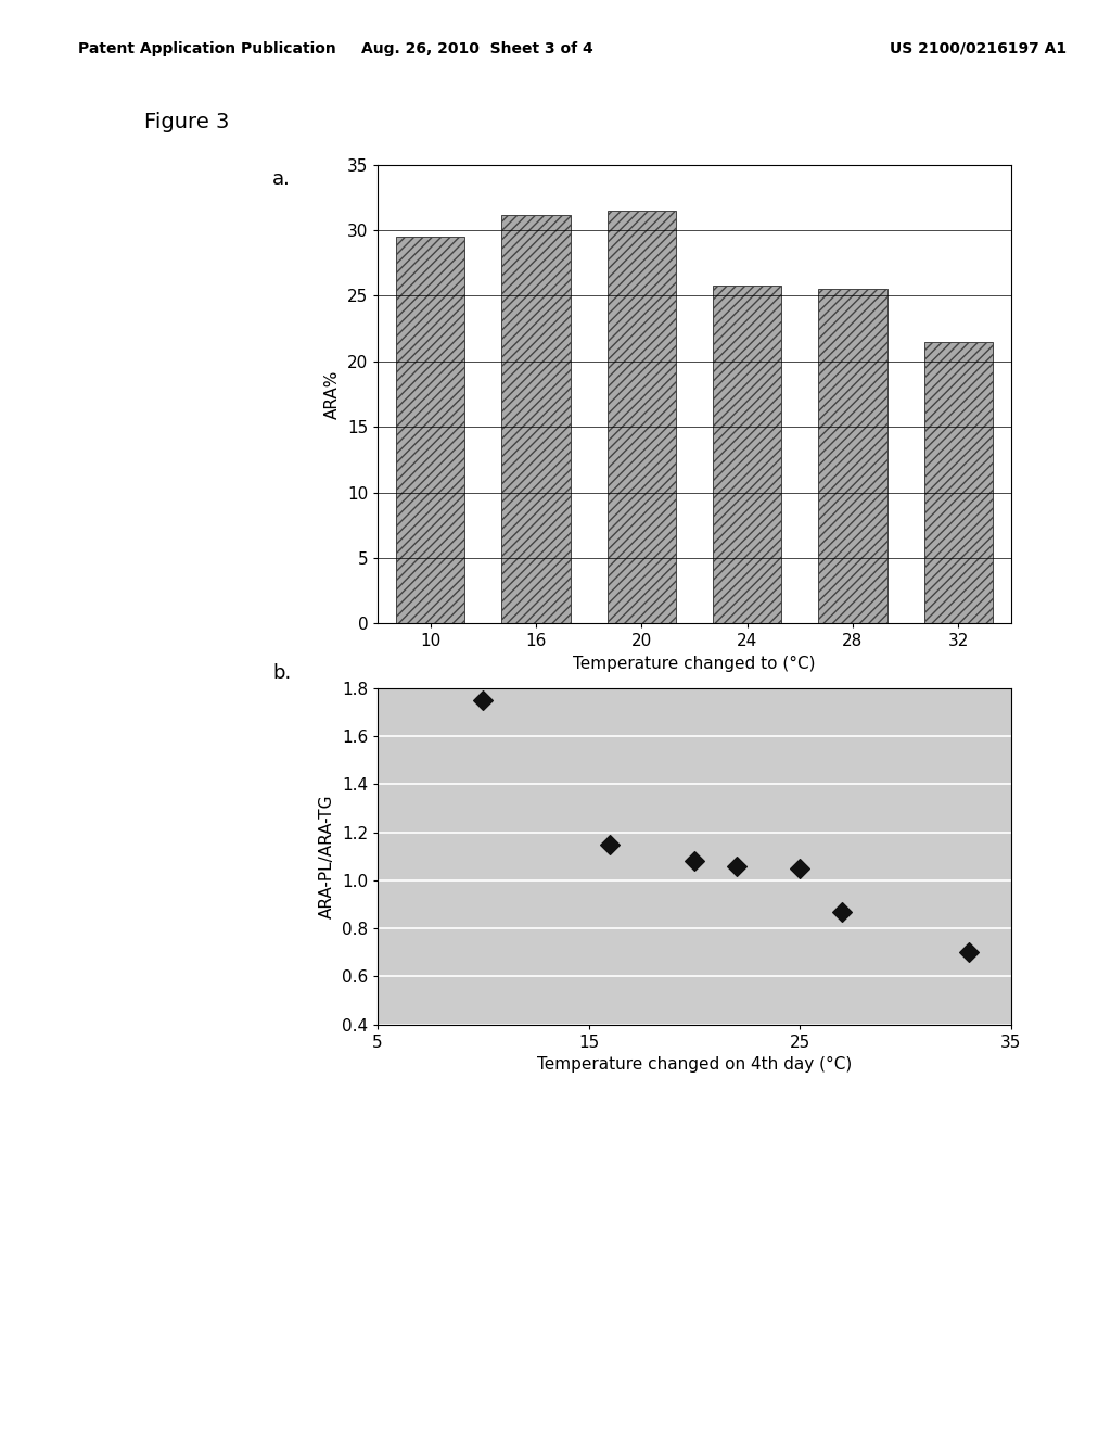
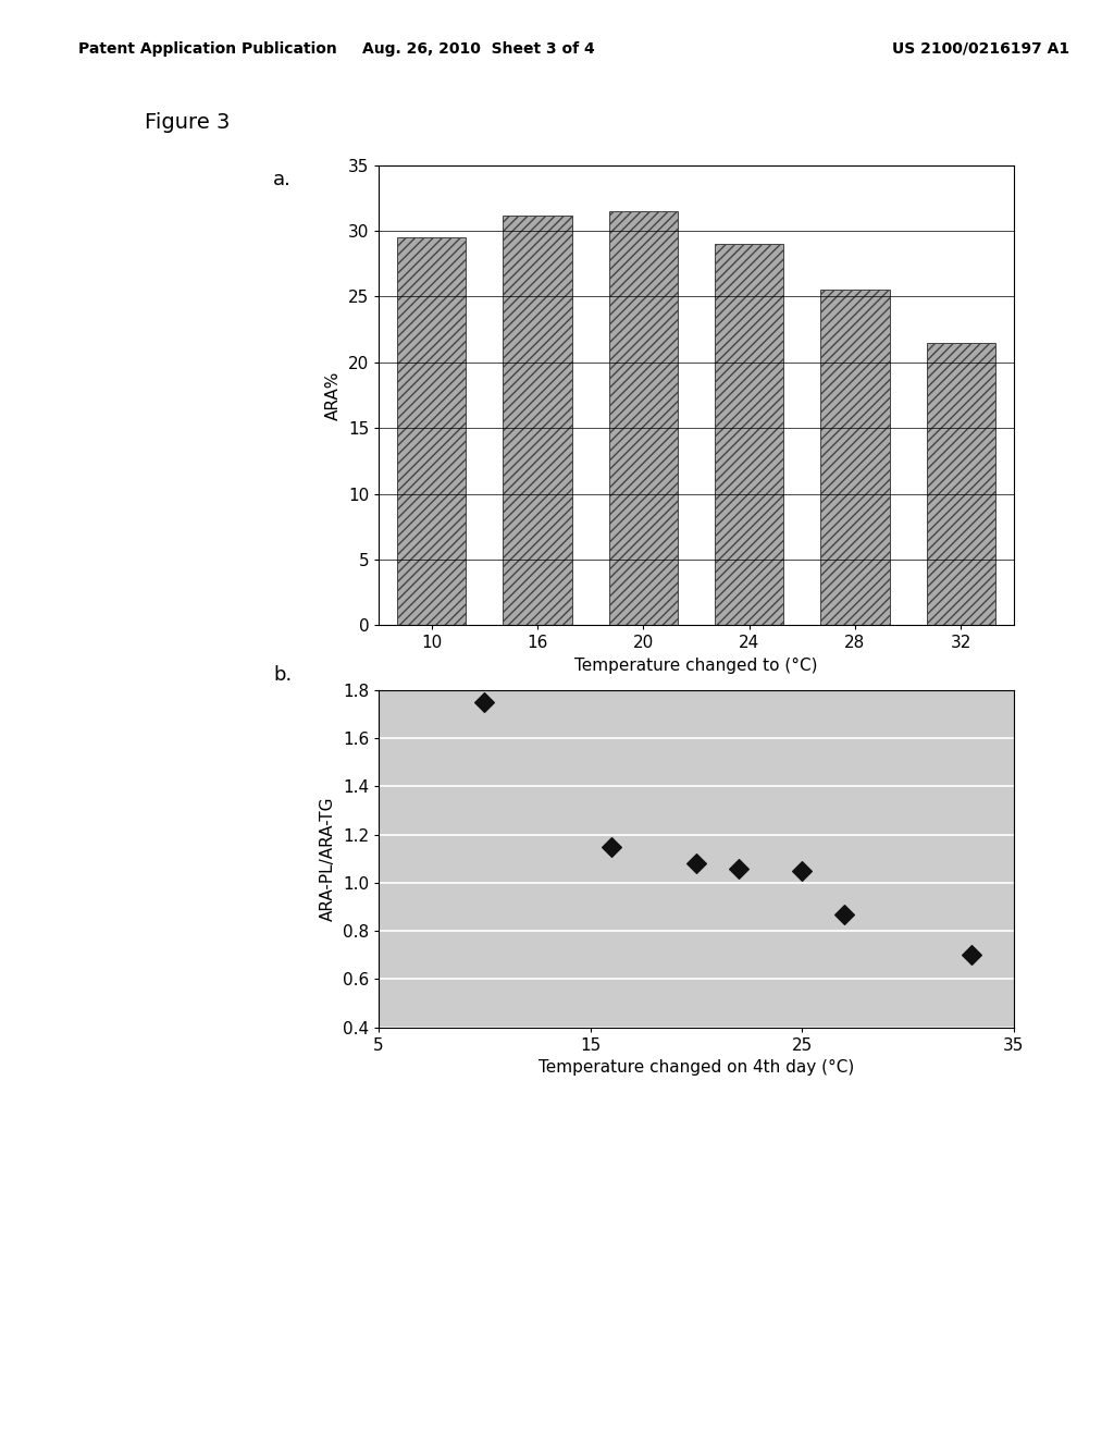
24: 25.8 -> 29.0
